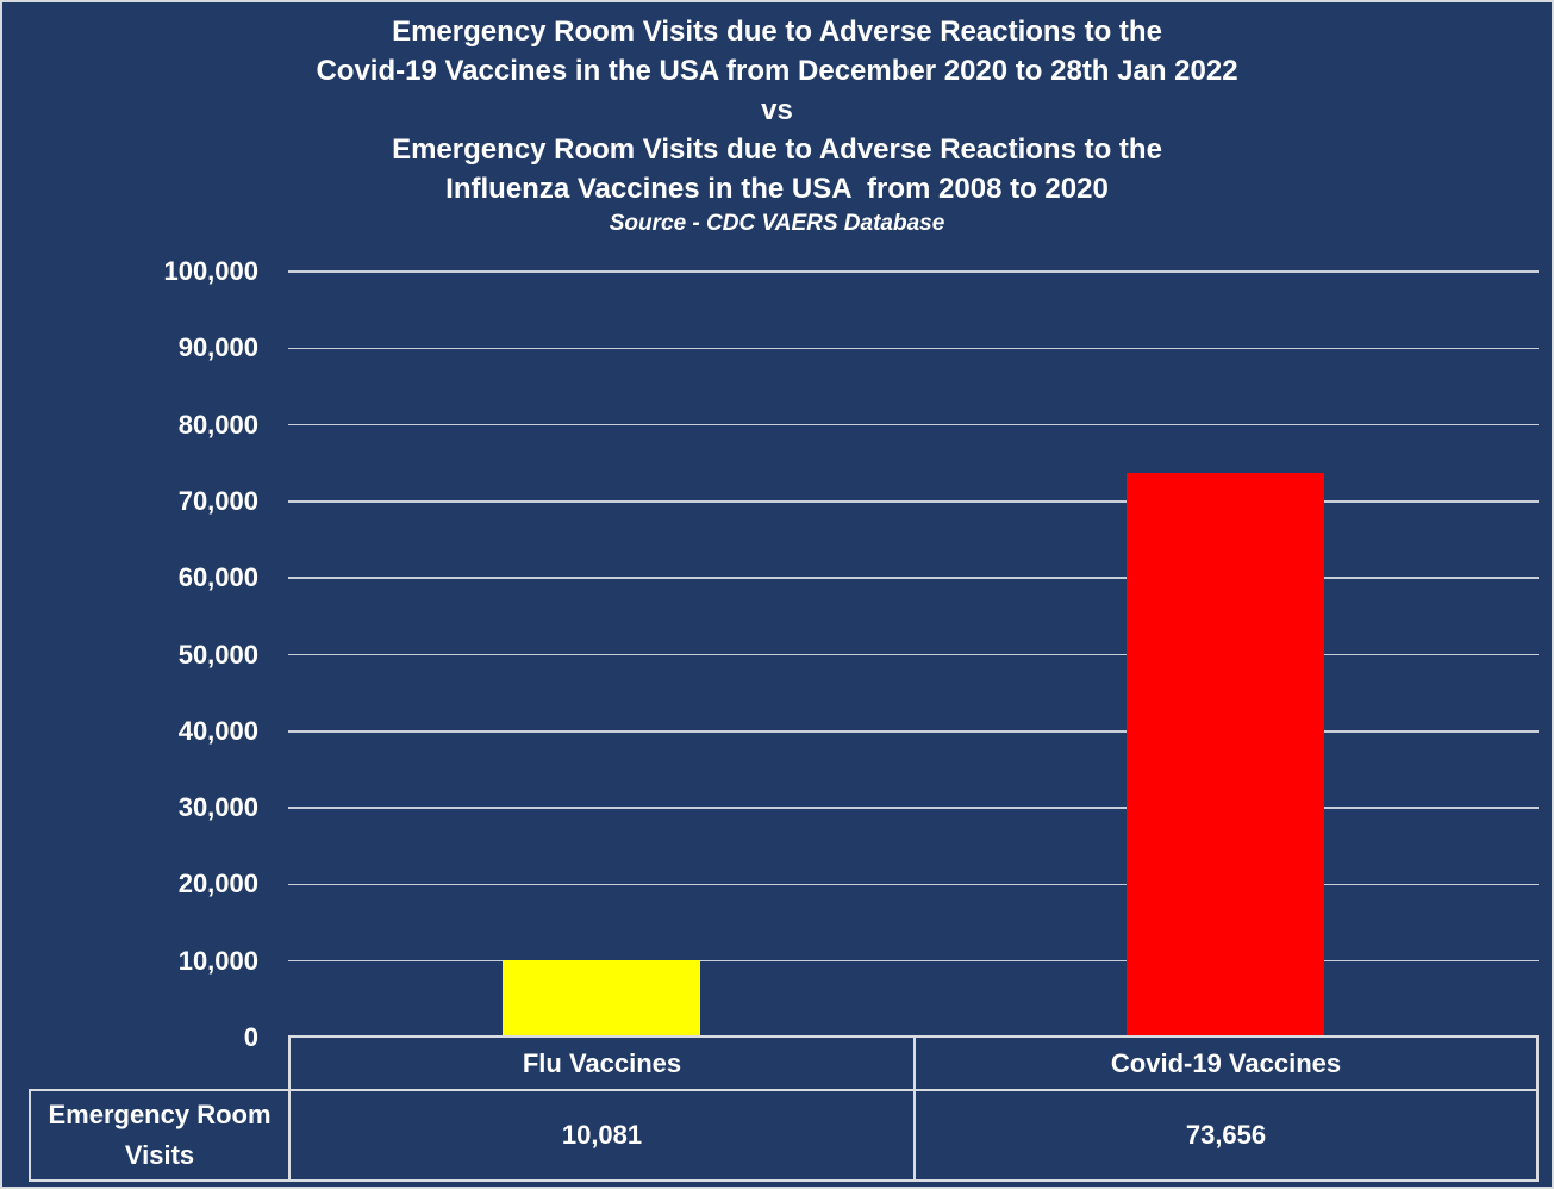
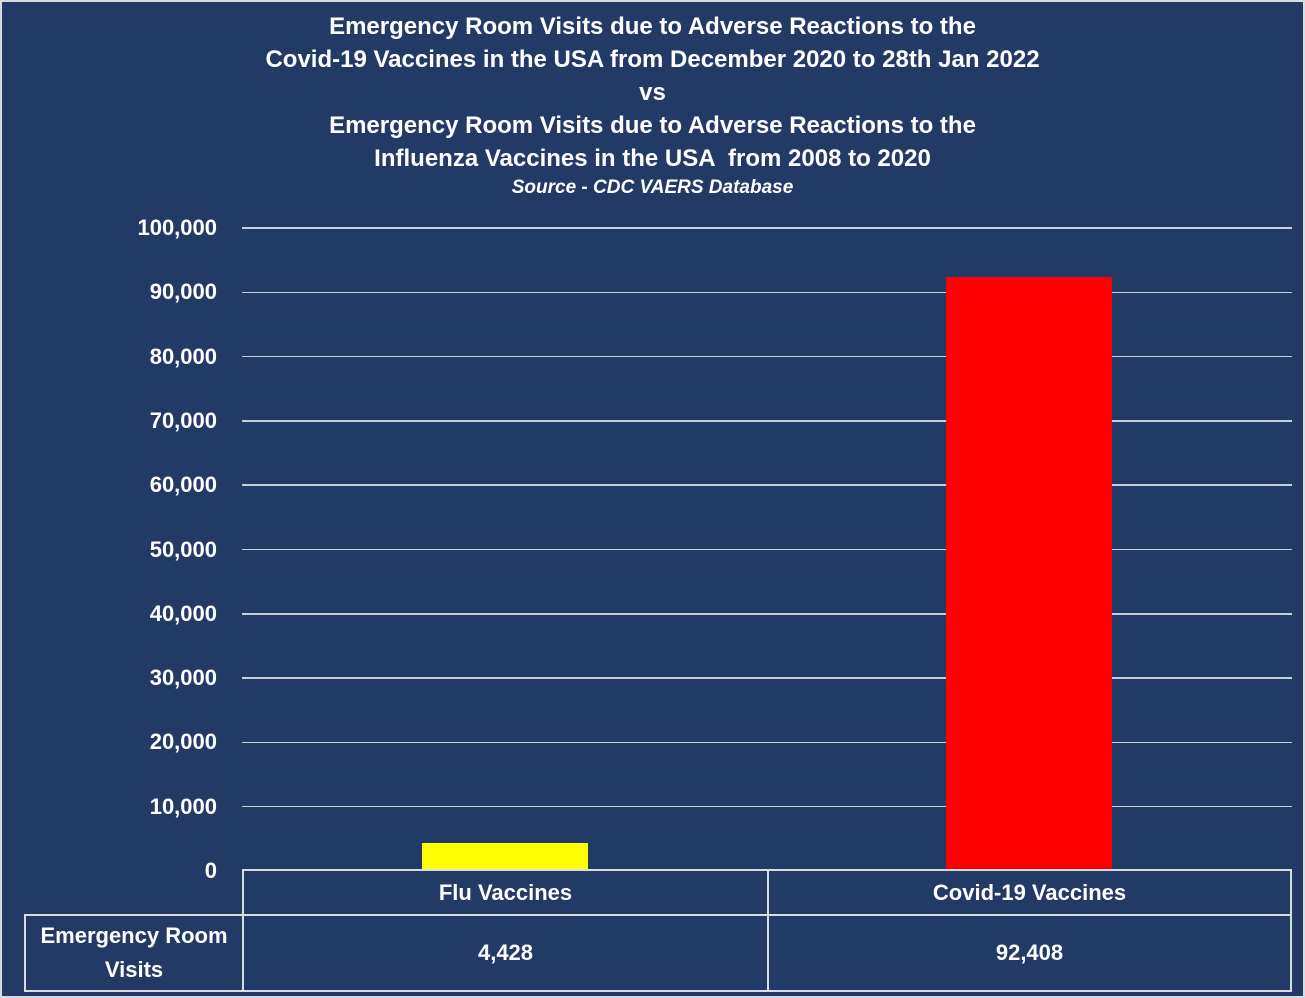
Flu Vaccines: 10,081 -> 4,428
Covid-19 Vaccines: 73,656 -> 92,408
